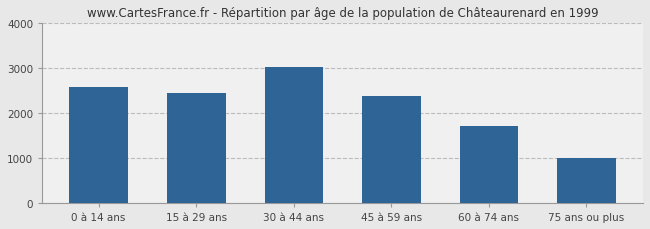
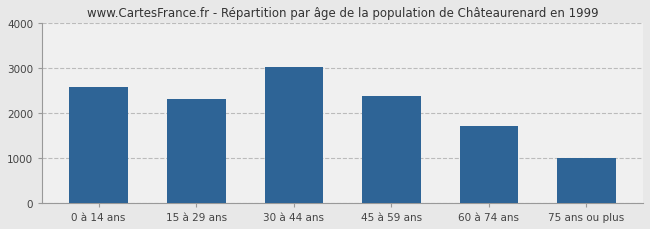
15 à 29 ans: 2440 -> 2300
